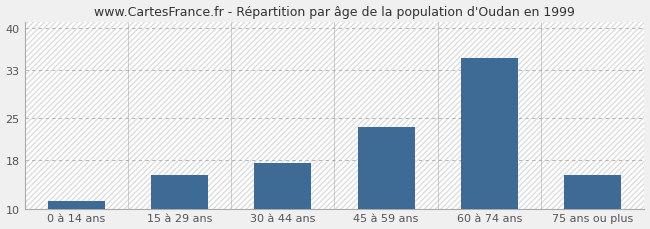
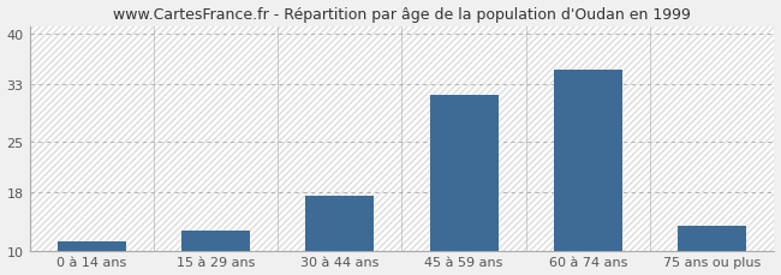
15 à 29 ans: 15.5 -> 12.8
45 à 59 ans: 23.5 -> 31.4
75 ans ou plus: 15.5 -> 13.4
